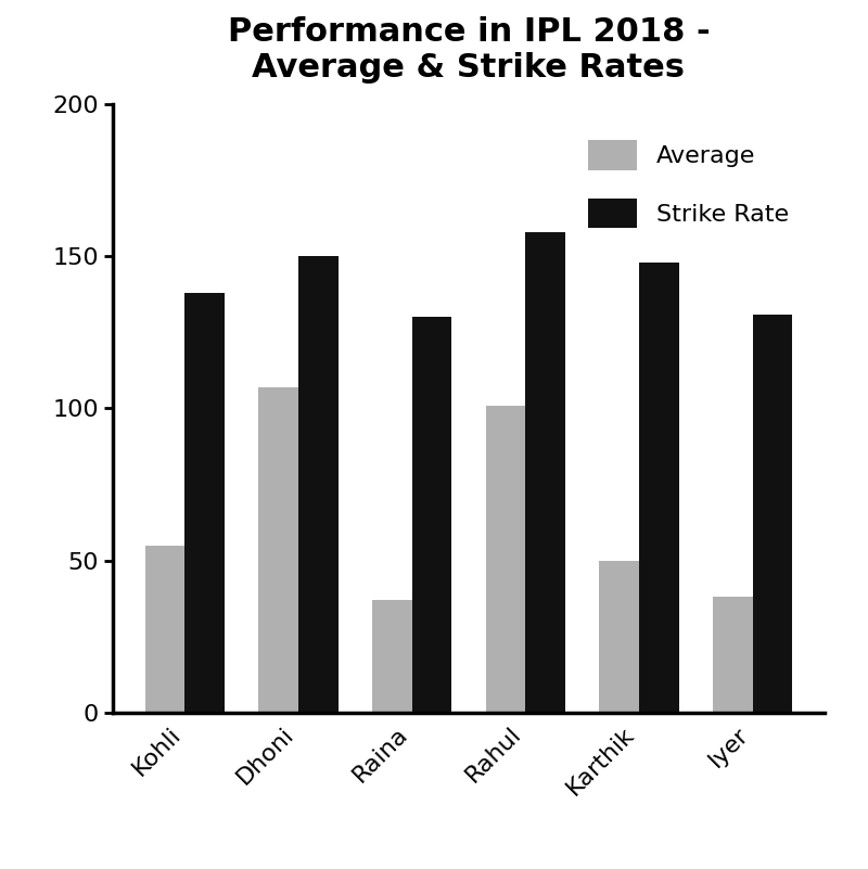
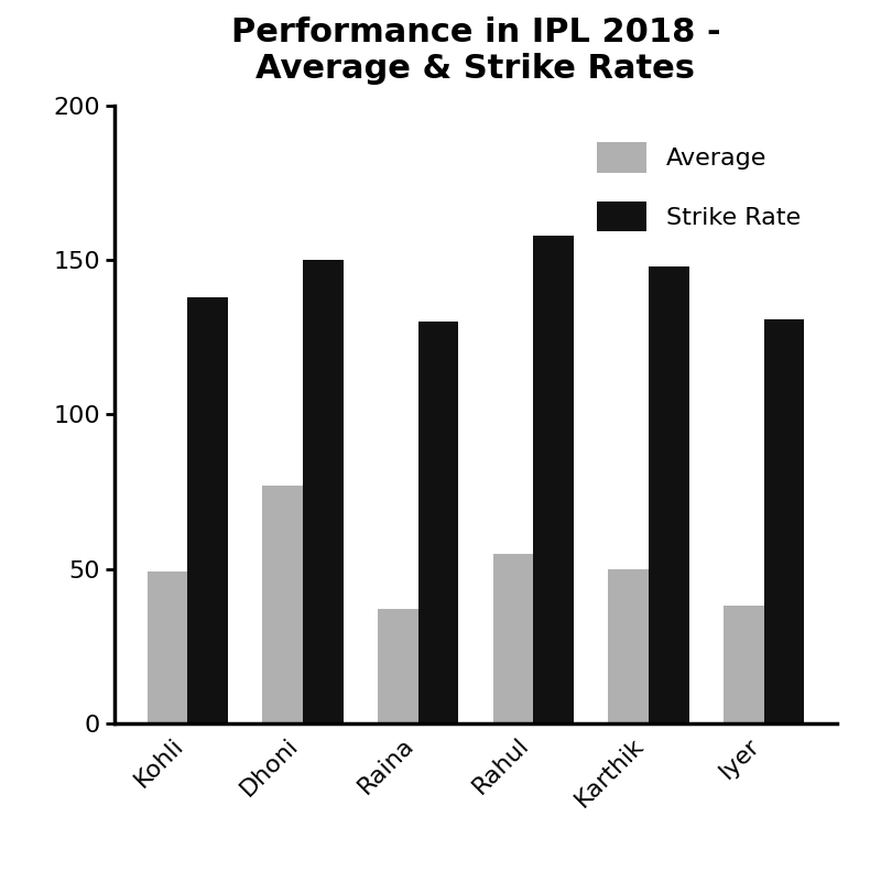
Average/Kohli: 55 -> 49
Average/Dhoni: 107 -> 77
Average/Rahul: 101 -> 55
